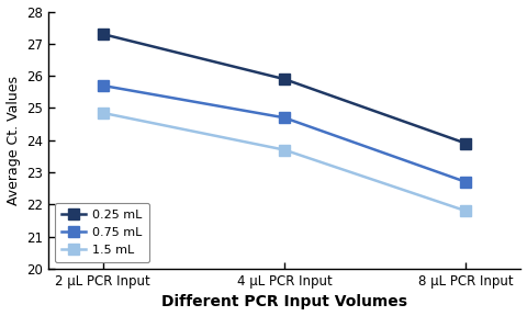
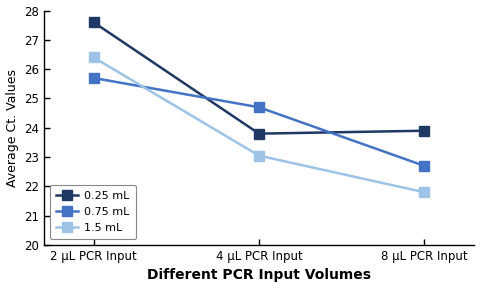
0.25 mL/2 μL PCR Input: 27.3 -> 27.6
1.5 mL/2 μL PCR Input: 24.85 -> 26.40
0.25 mL/4 μL PCR Input: 25.9 -> 23.8
1.5 mL/4 μL PCR Input: 23.70 -> 23.05
